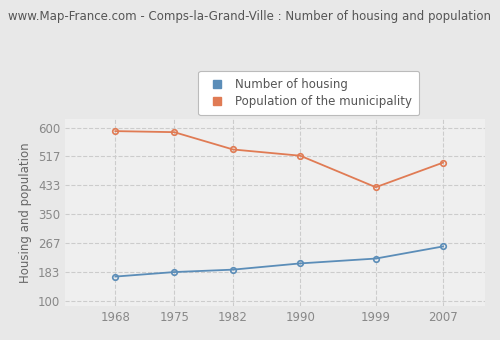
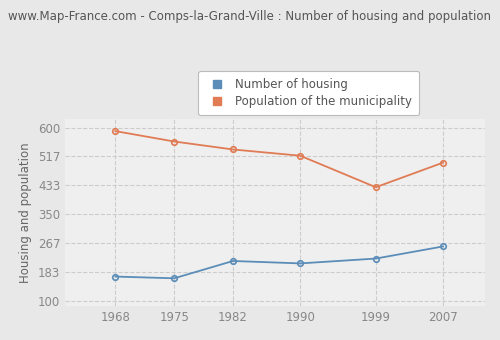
Number of housing/1975: 183 -> 165
Population of the municipality/1975: 587 -> 560
Number of housing/1982: 190 -> 215
